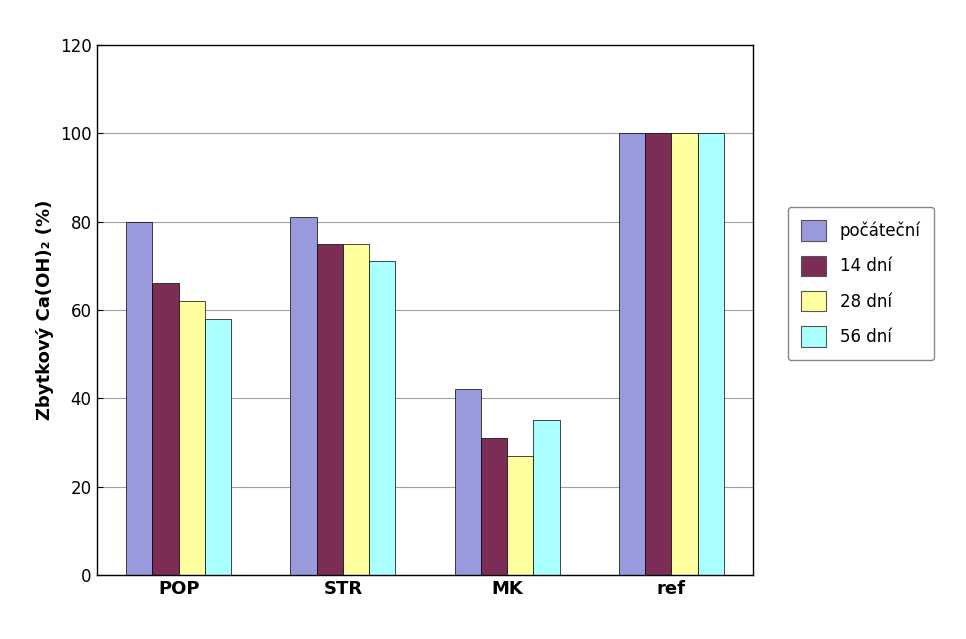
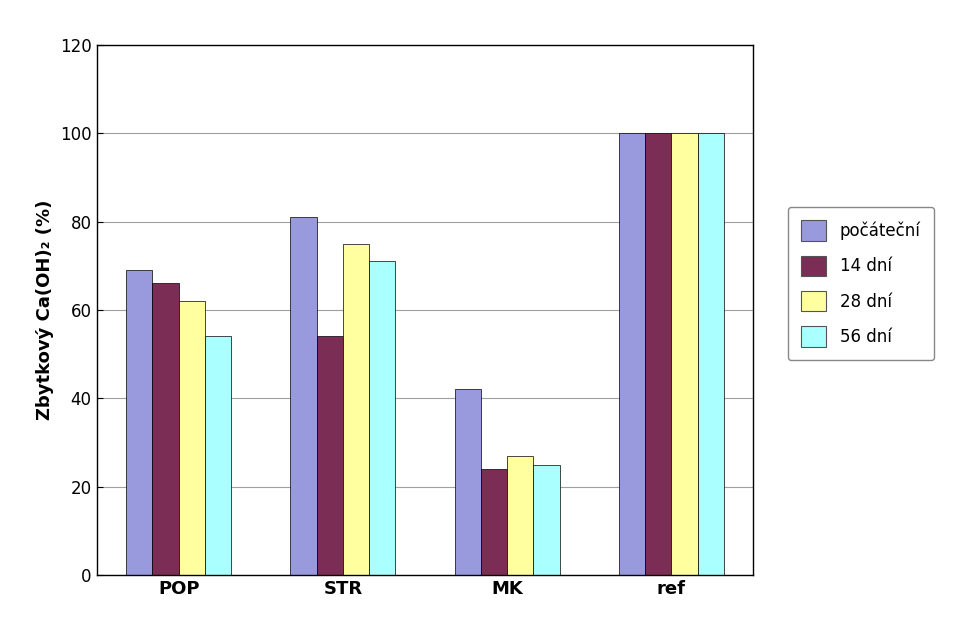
počáteční/POP: 80 -> 69
56 dní/POP: 58 -> 54
14 dní/STR: 75 -> 54
14 dní/MK: 31 -> 24
56 dní/MK: 35 -> 25
